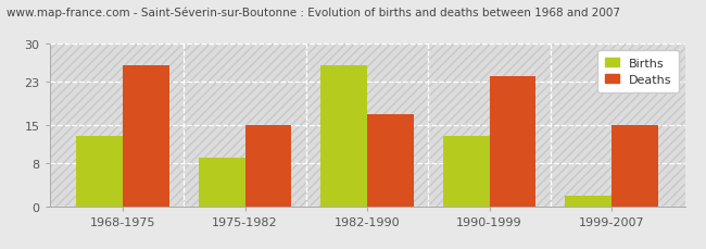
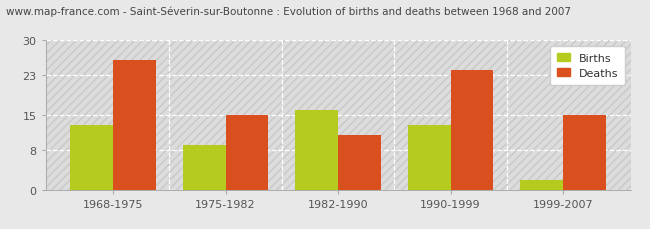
Births/1982-1990: 26 -> 16
Deaths/1982-1990: 17 -> 11
